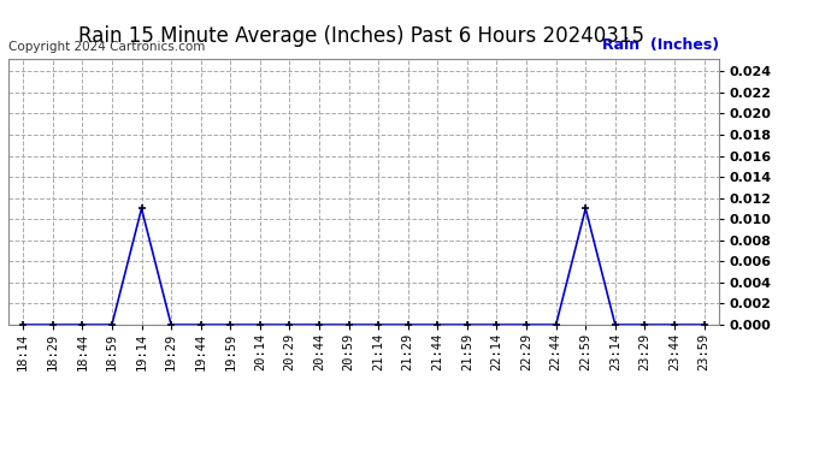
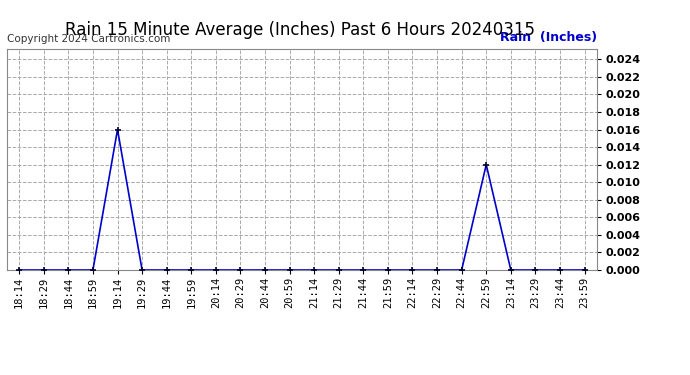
19:14: 0.011 -> 0.016
22:59: 0.011 -> 0.012
